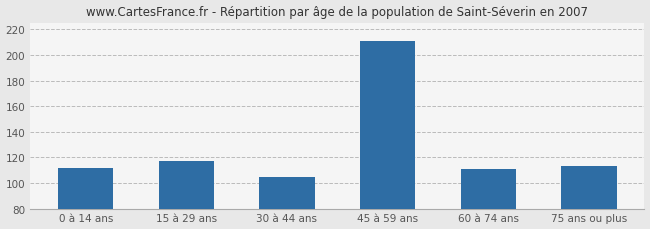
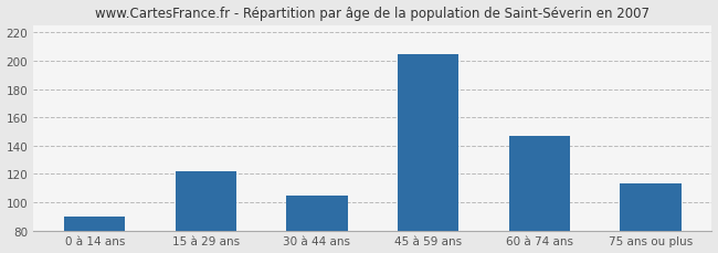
0 à 14 ans: 112 -> 90
15 à 29 ans: 117 -> 122
45 à 59 ans: 211 -> 205
60 à 74 ans: 111 -> 147
